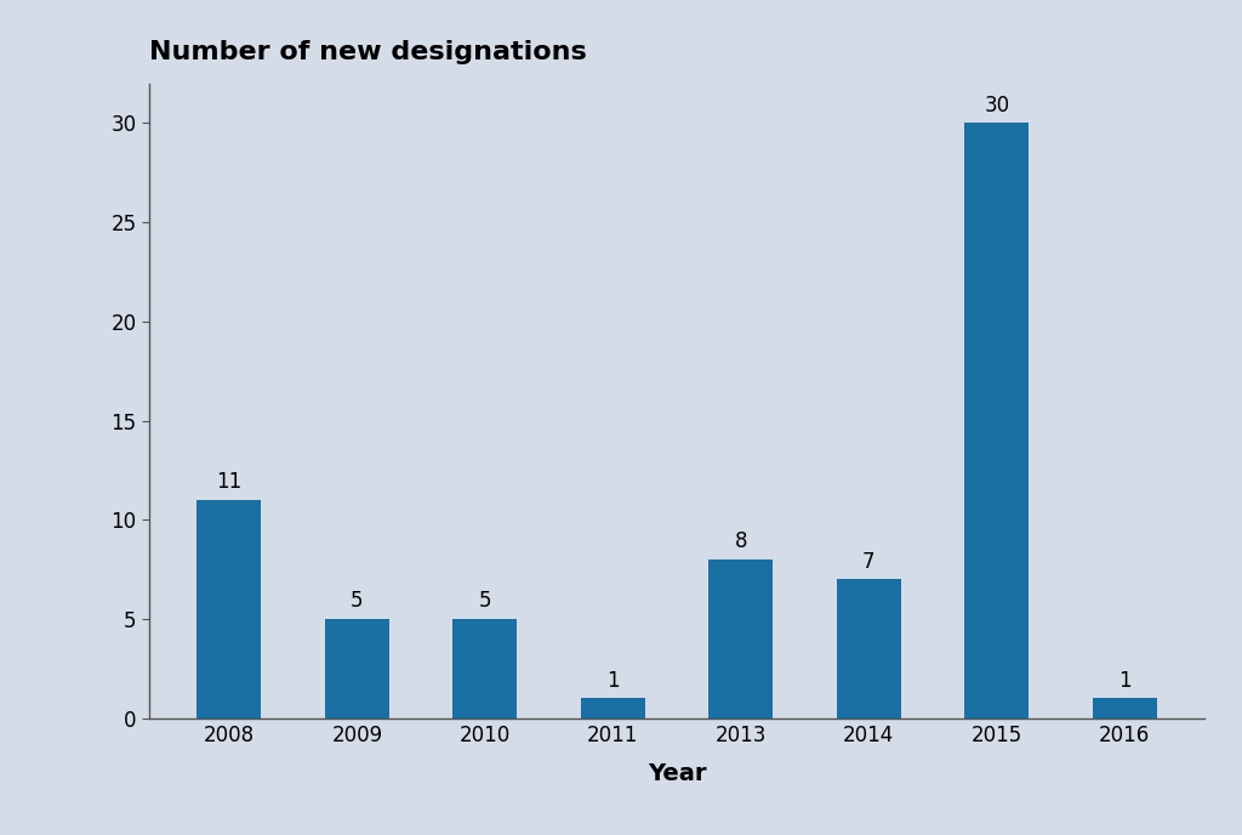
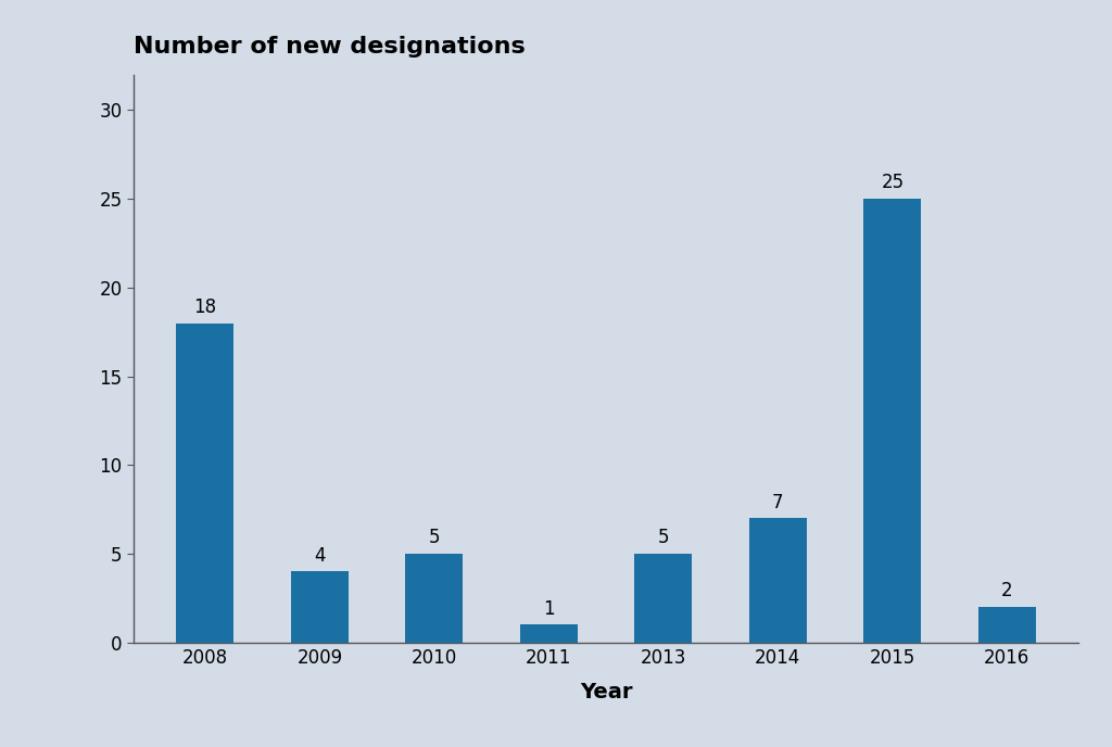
2008: 11 -> 18
2009: 5 -> 4
2013: 8 -> 5
2015: 30 -> 25
2016: 1 -> 2
